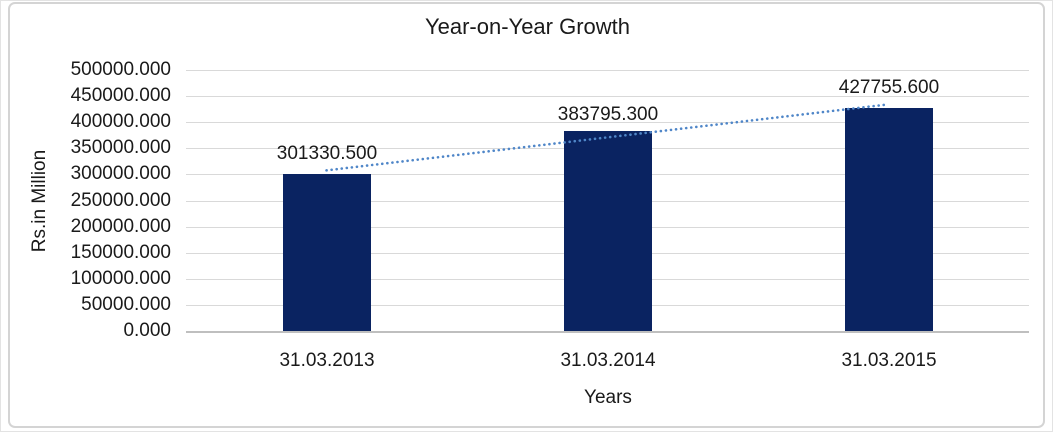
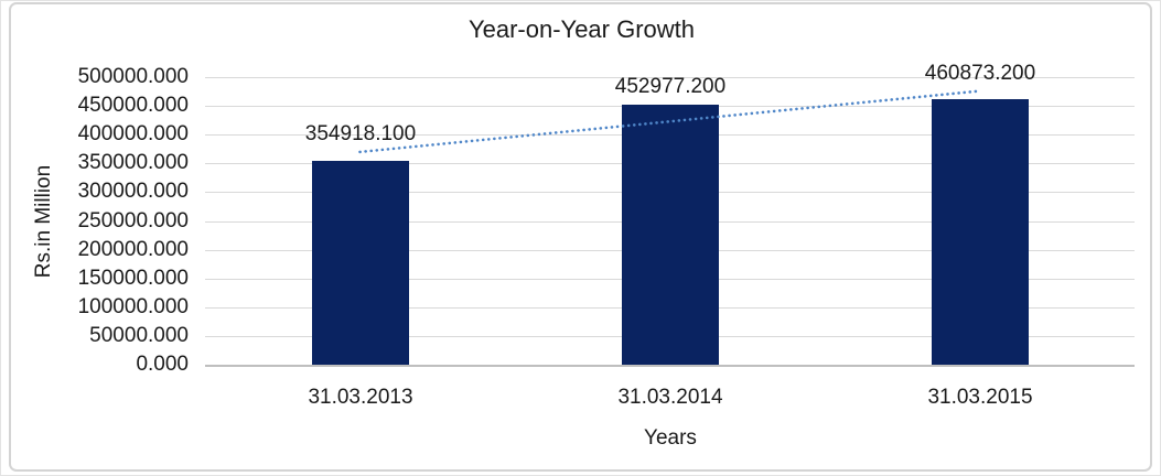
31.03.2013: 301330.500 -> 354918.100
31.03.2014: 383795.300 -> 452977.200
31.03.2015: 427755.600 -> 460873.200
